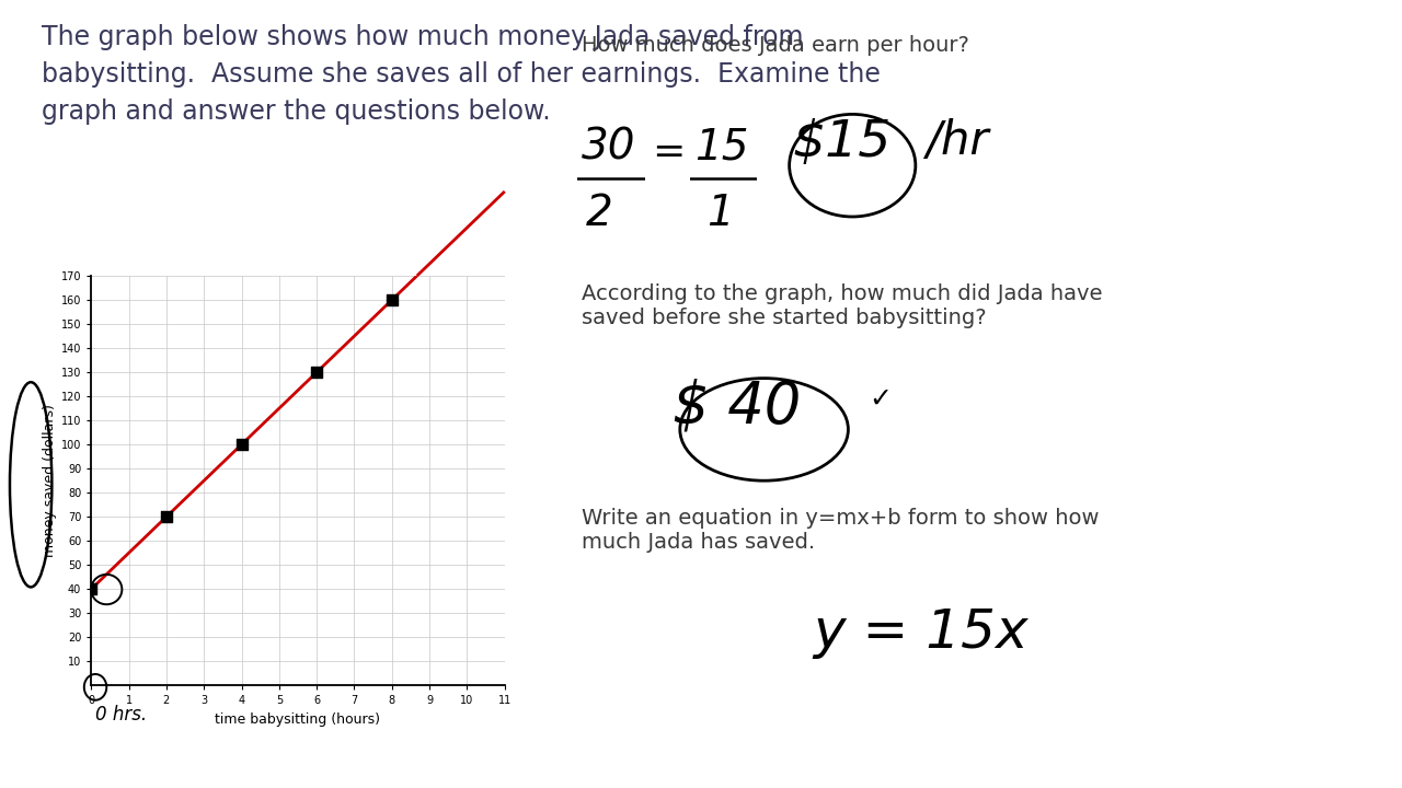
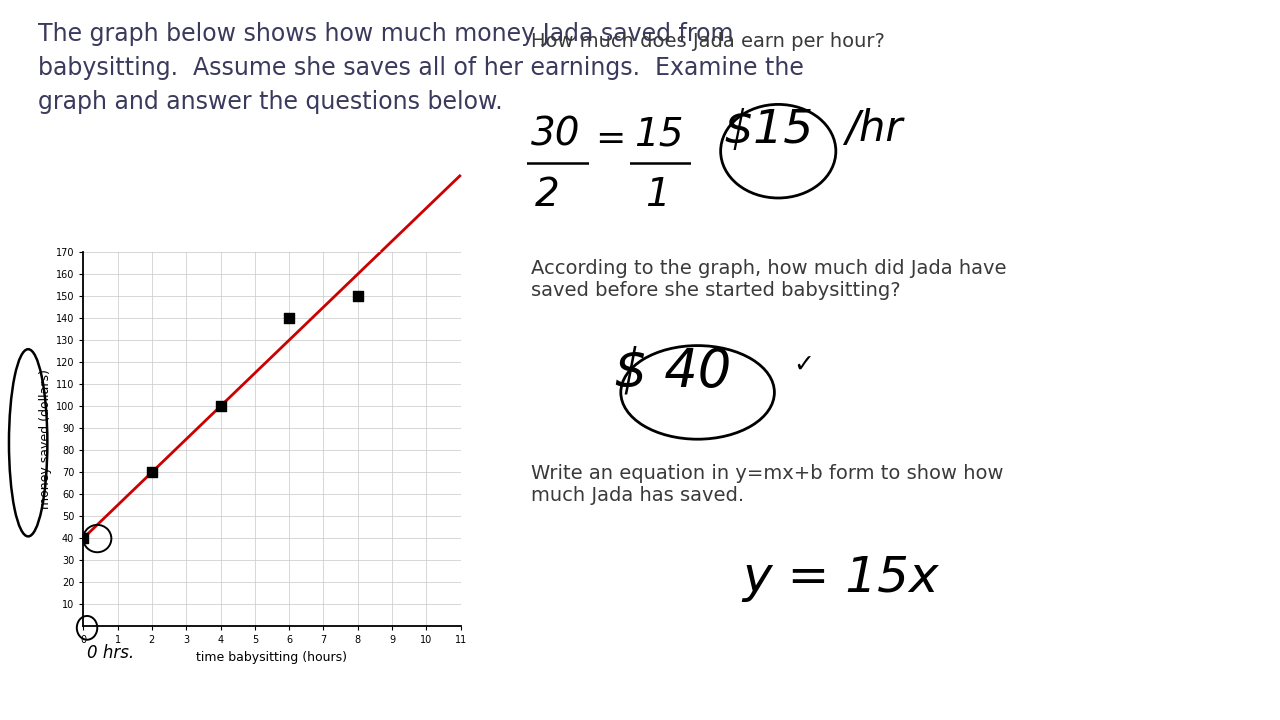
6: 130 -> 140
8: 160 -> 150
